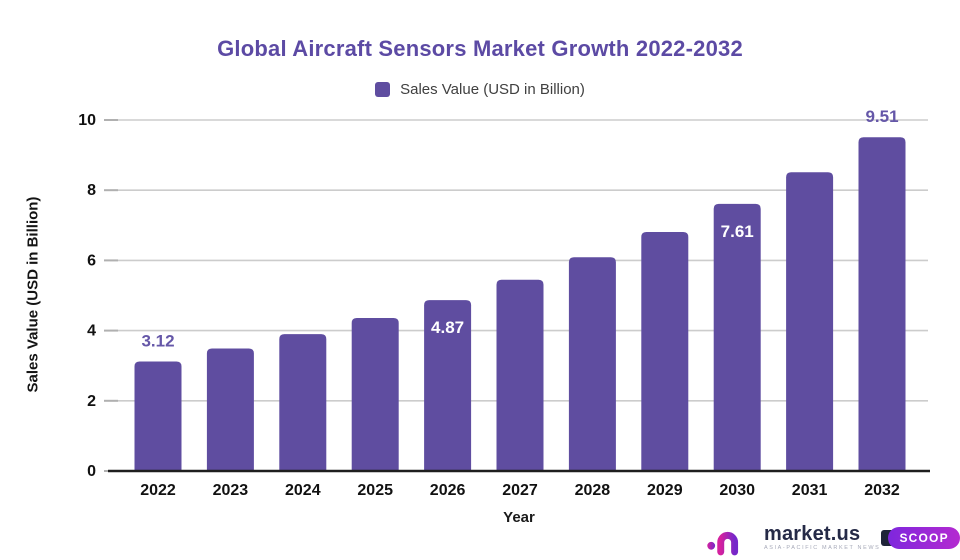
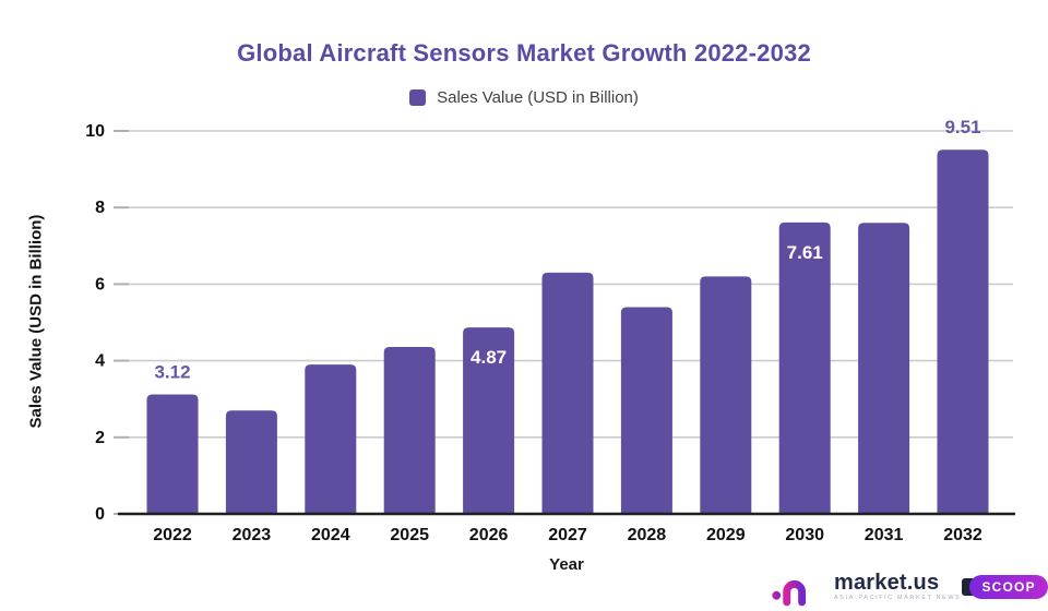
2023: 3.5 -> 2.7
2027: 5.5 -> 6.3
2028: 6.1 -> 5.4
2029: 6.8 -> 6.2
2031: 8.5 -> 7.6
